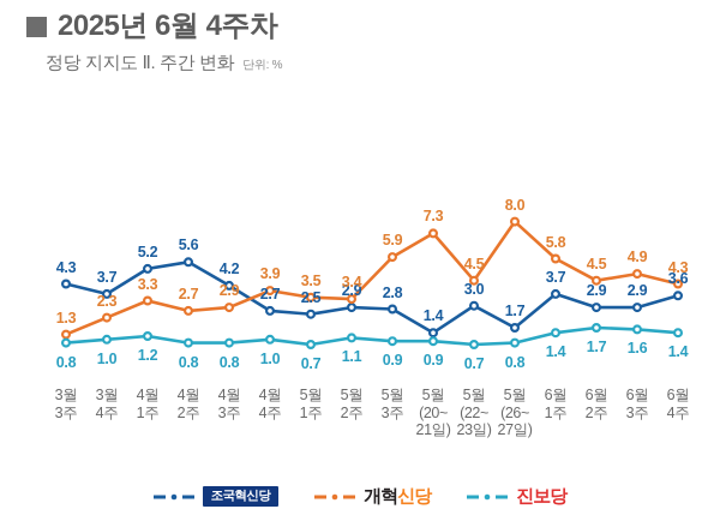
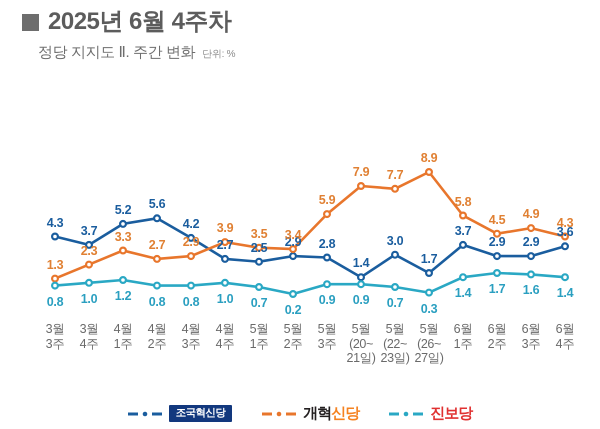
진보당/5월 2주: 1.1 -> 0.2
개혁신당/5월 (20~21일): 7.3 -> 7.9
개혁신당/5월 (22~23일): 4.5 -> 7.7
개혁신당/5월 (26~27일): 8.0 -> 8.9
진보당/5월 (26~27일): 0.8 -> 0.3
